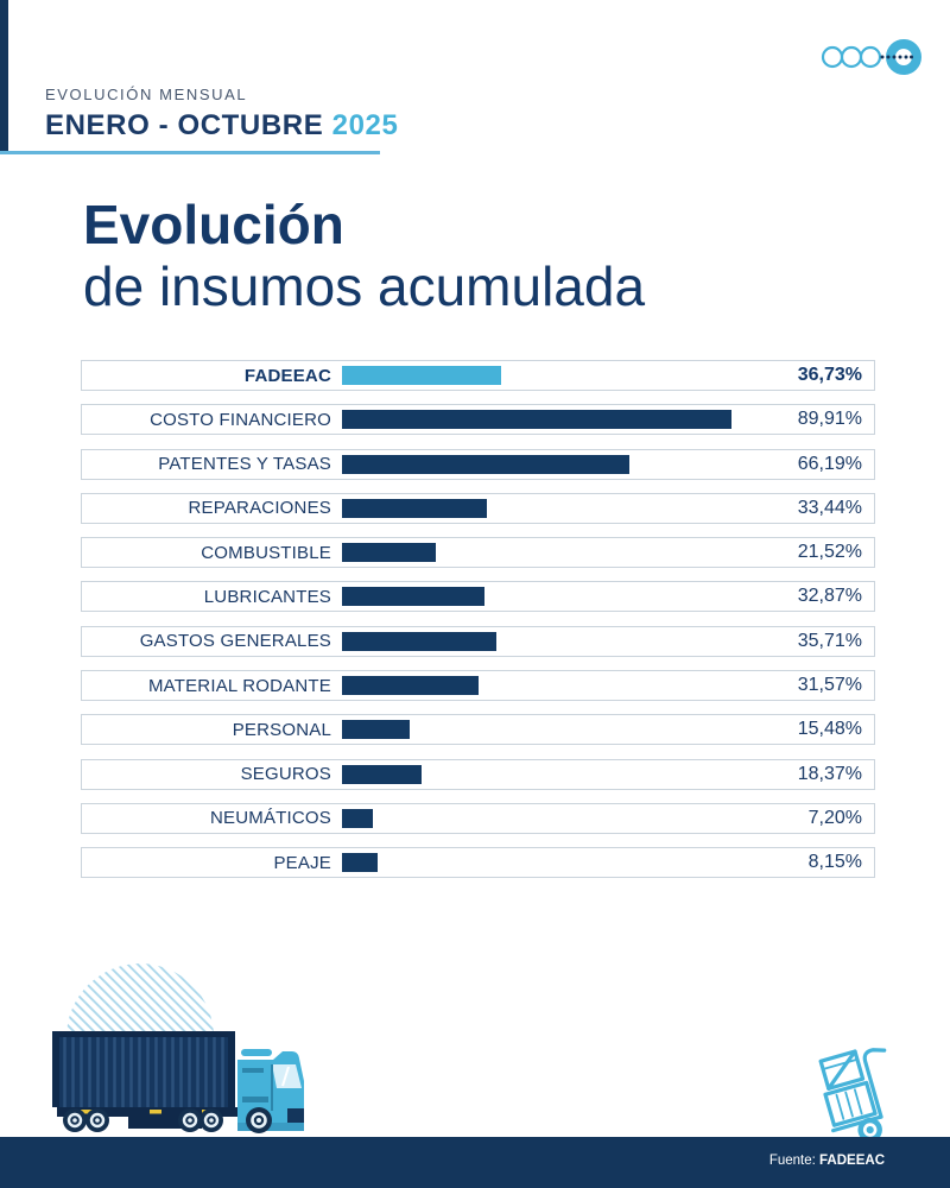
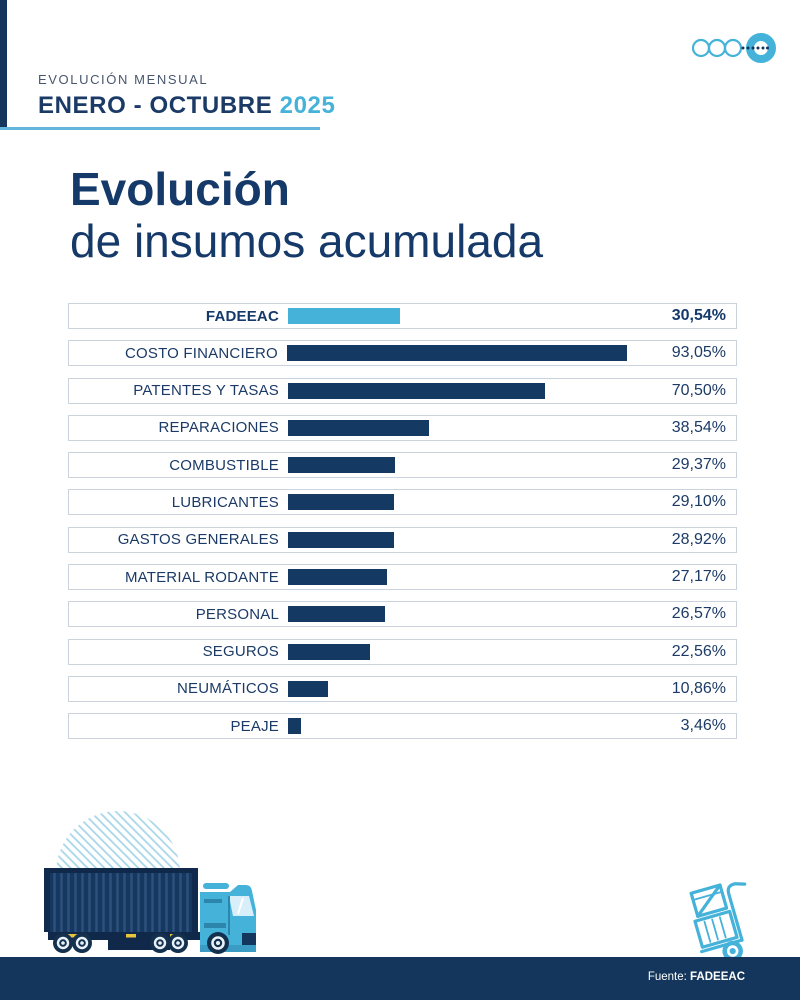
FADEEAC: 36,73% -> 30,54%
COSTO FINANCIERO: 89,91% -> 93,05%
PATENTES Y TASAS: 66,19% -> 70,50%
REPARACIONES: 33,44% -> 38,54%
COMBUSTIBLE: 21,52% -> 29,37%
LUBRICANTES: 32,87% -> 29,10%
GASTOS GENERALES: 35,71% -> 28,92%
MATERIAL RODANTE: 31,57% -> 27,17%
PERSONAL: 15,48% -> 26,57%
SEGUROS: 18,37% -> 22,56%
NEUMÁTICOS: 7,20% -> 10,86%
PEAJE: 8,15% -> 3,46%
